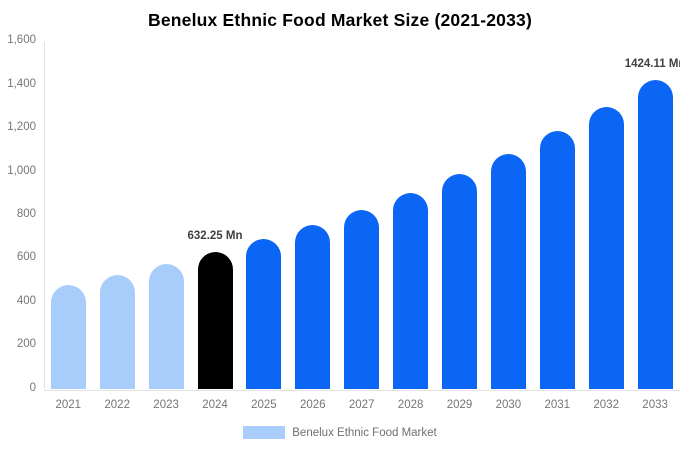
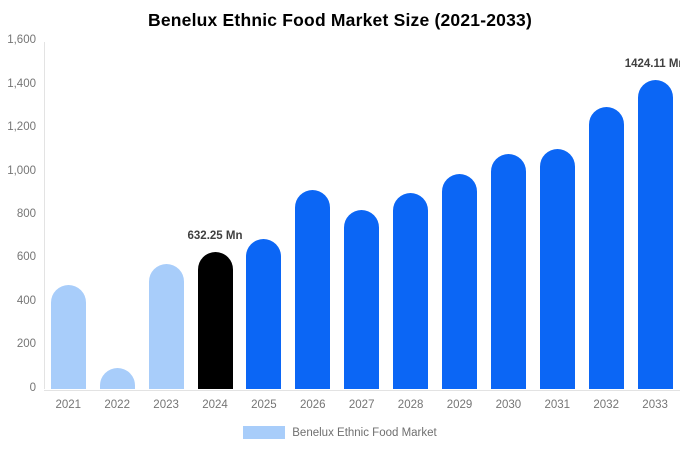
2022: 530 -> 100
2026: 760 -> 920
2031: 1190 -> 1110
